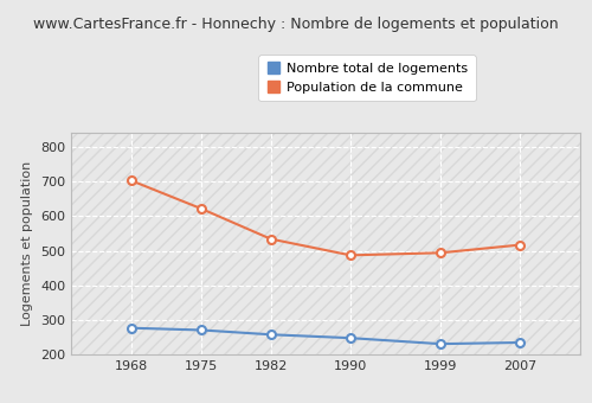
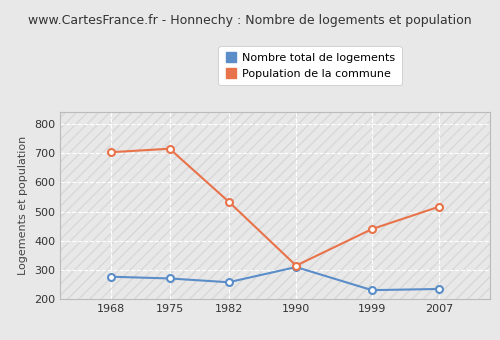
Population de la commune/1975: 622 -> 715
Nombre total de logements/1990: 248 -> 310
Population de la commune/1990: 487 -> 315
Population de la commune/1999: 494 -> 440
